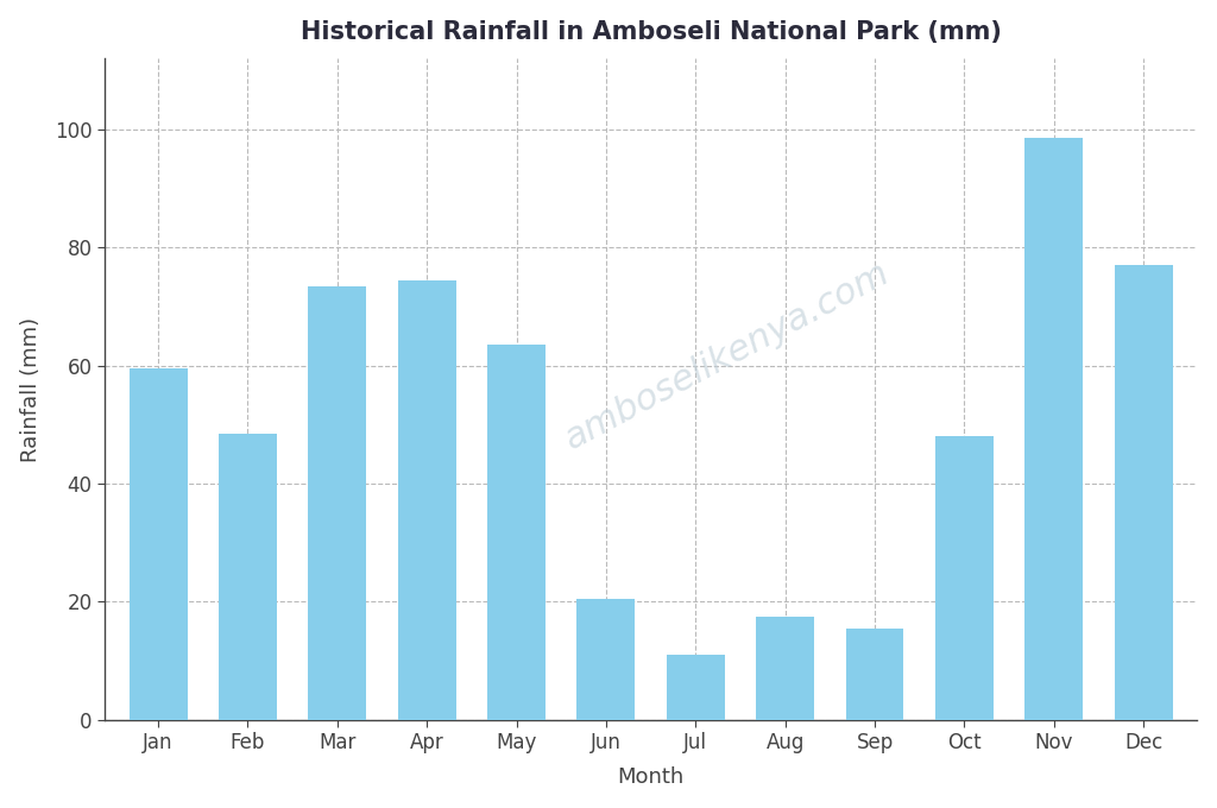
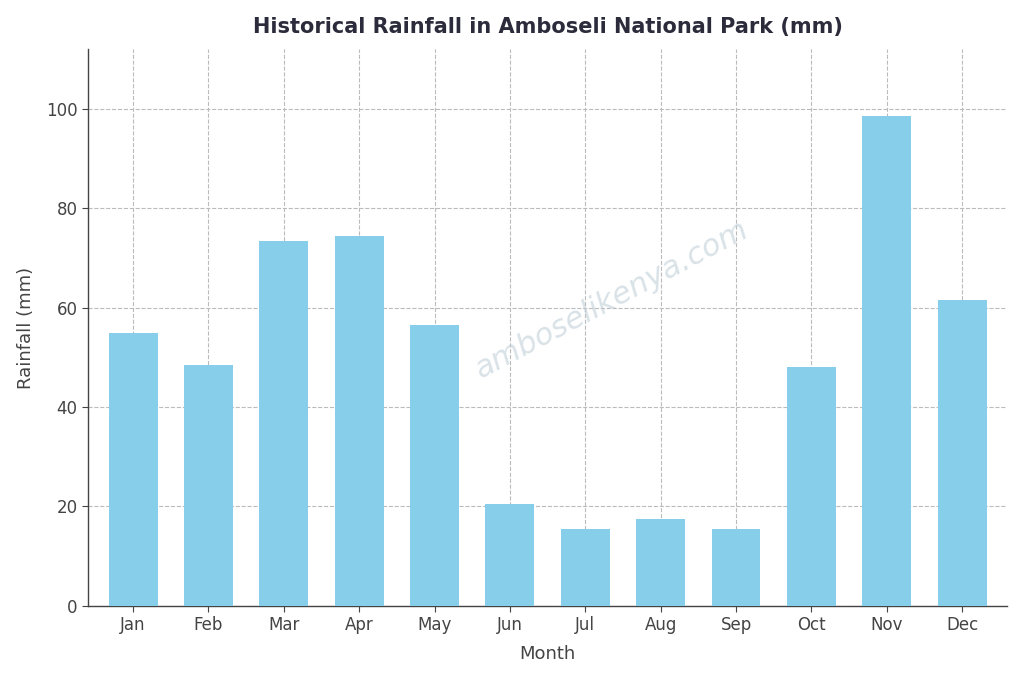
Jan: 59.5 -> 55.0
May: 63.5 -> 56.5
Jul: 11.0 -> 15.5
Dec: 77.0 -> 61.5
